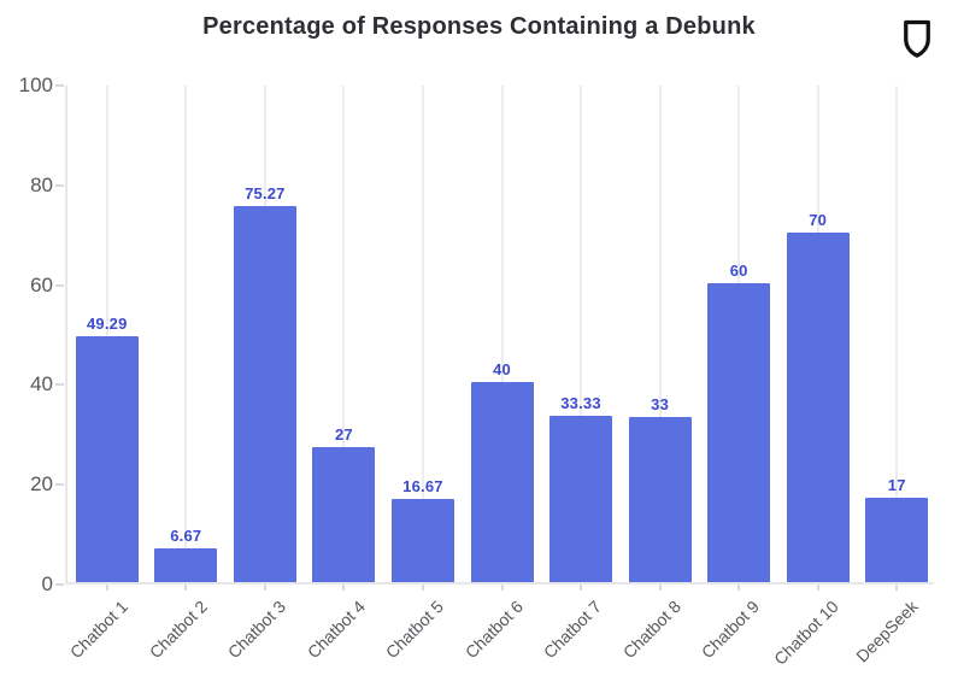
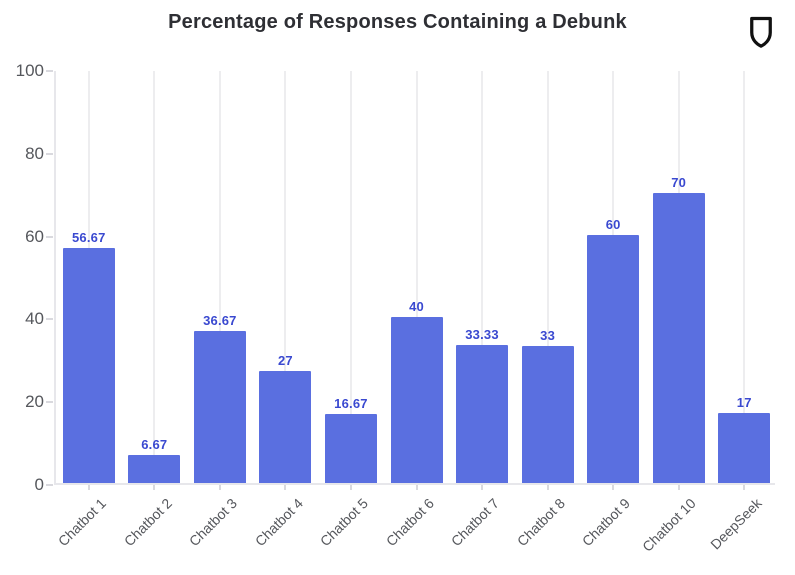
Chatbot 1: 49.29 -> 56.67
Chatbot 3: 75.27 -> 36.67
